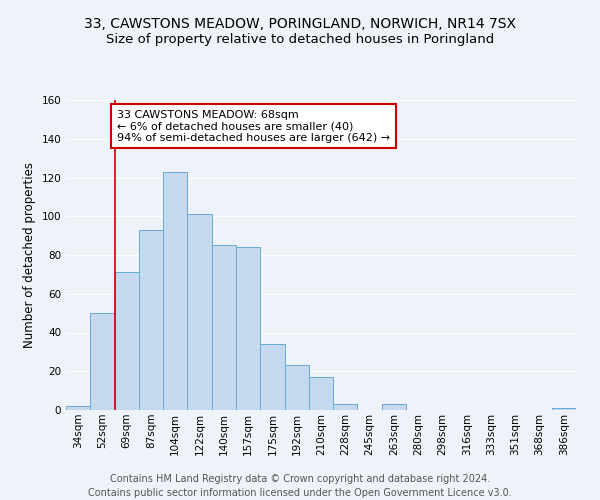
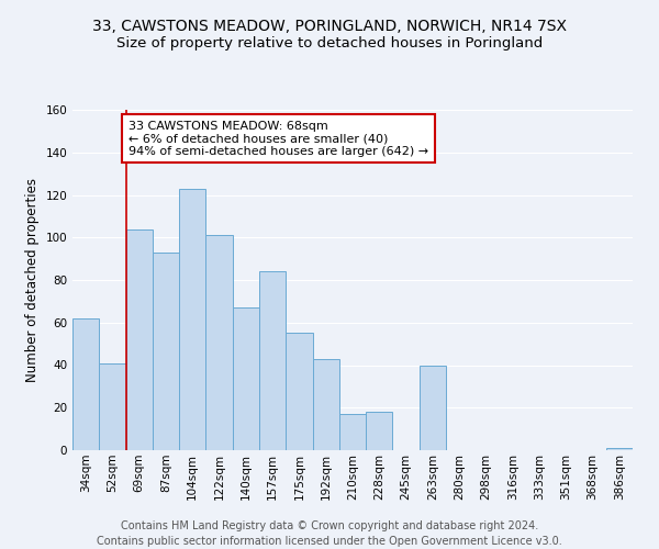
34sqm: 2 -> 62
52sqm: 50 -> 41
69sqm: 71 -> 104
140sqm: 85 -> 67
175sqm: 34 -> 55
192sqm: 23 -> 43
228sqm: 3 -> 18
263sqm: 3 -> 40
